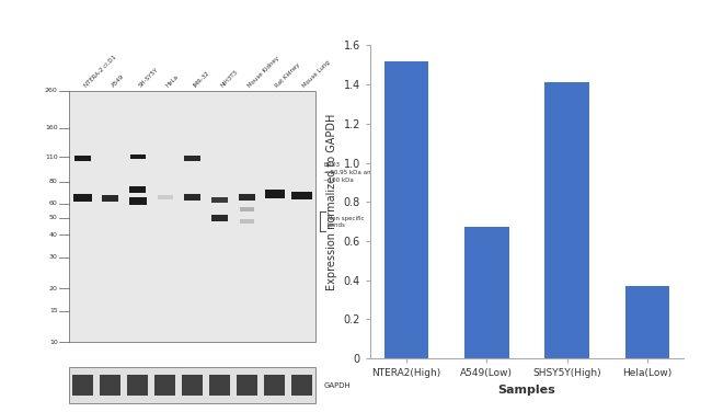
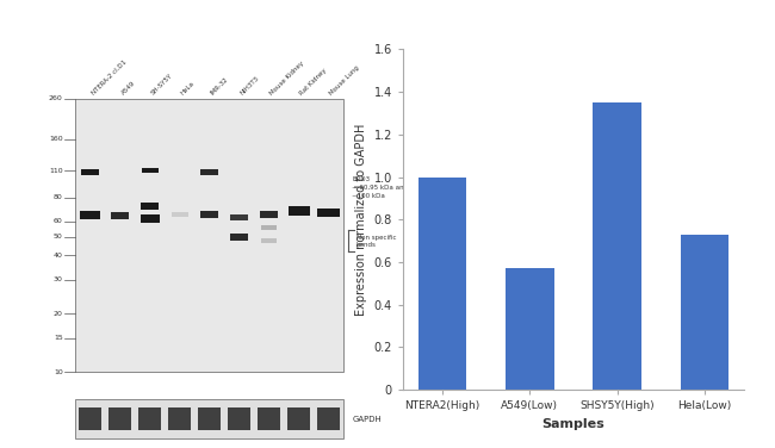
NTERA2(High): 1.52 -> 1.00
A549(Low): 0.67 -> 0.57
SHSY5Y(High): 1.41 -> 1.35
Hela(Low): 0.37 -> 0.73
